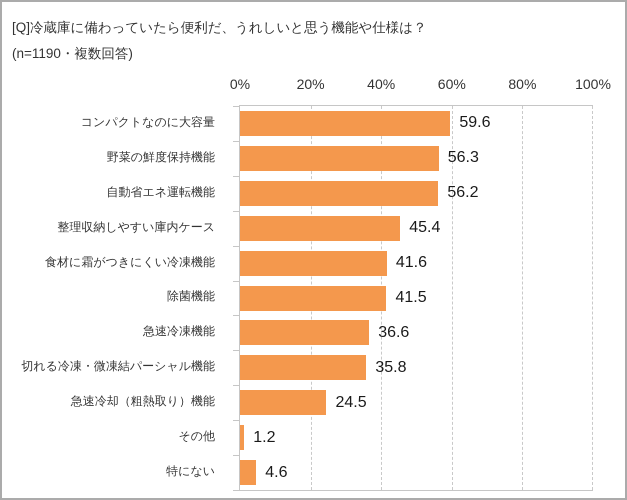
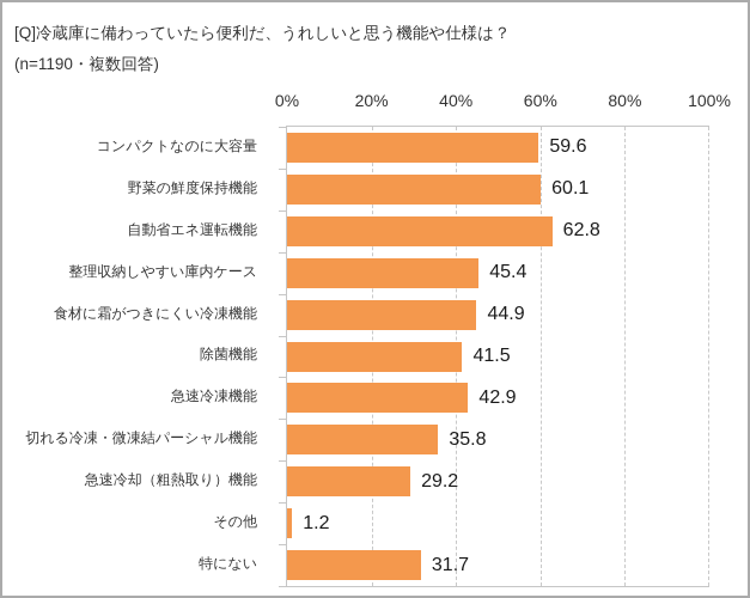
野菜の鮮度保持機能: 56.3 -> 60.1
自動省エネ運転機能: 56.2 -> 62.8
食材に霜がつきにくい冷凍機能: 41.6 -> 44.9
急速冷凍機能: 36.6 -> 42.9
急速冷却（粗熱取り）機能: 24.5 -> 29.2
特にない: 4.6 -> 31.7
